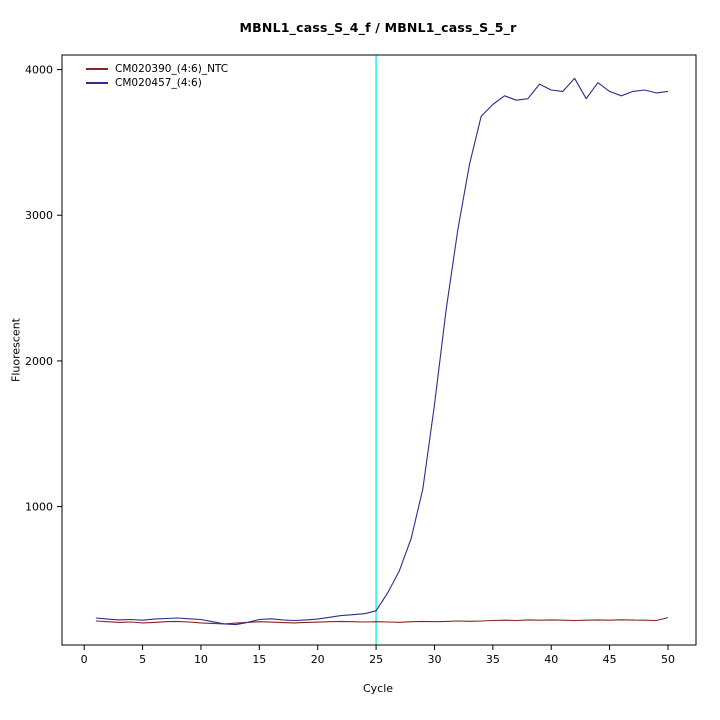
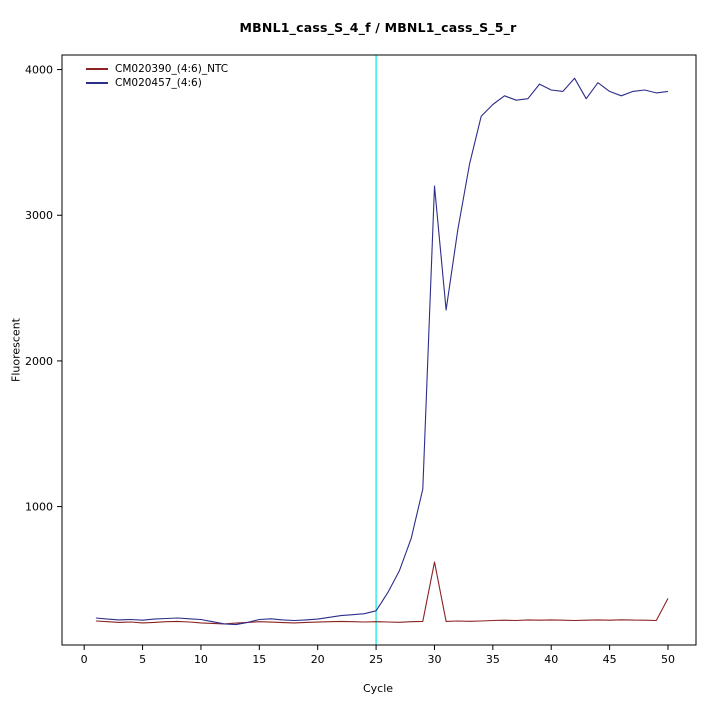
CM020390_(4:6)_NTC/30: 210 -> 620
CM020457_(4:6)/30: 1700 -> 3200
CM020390_(4:6)_NTC/50: 240 -> 370
